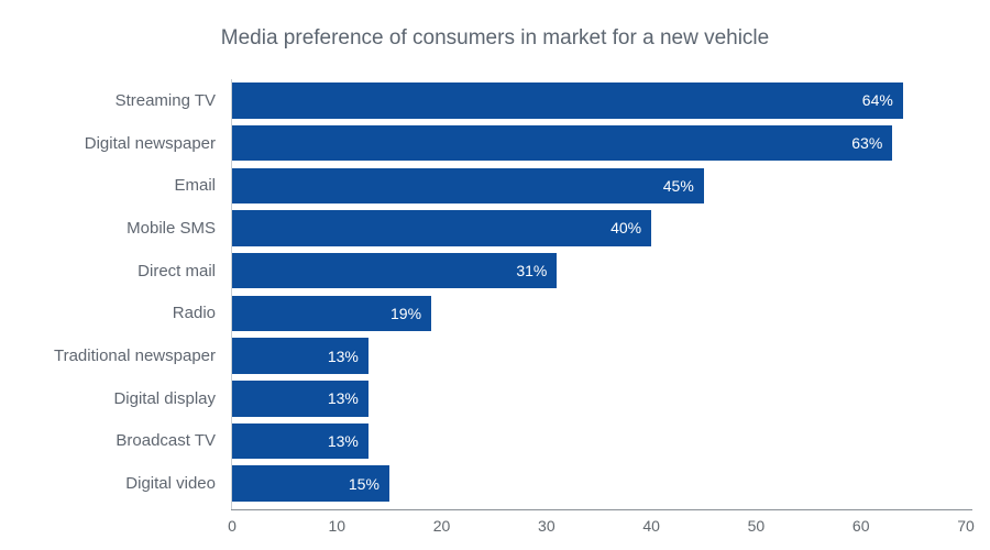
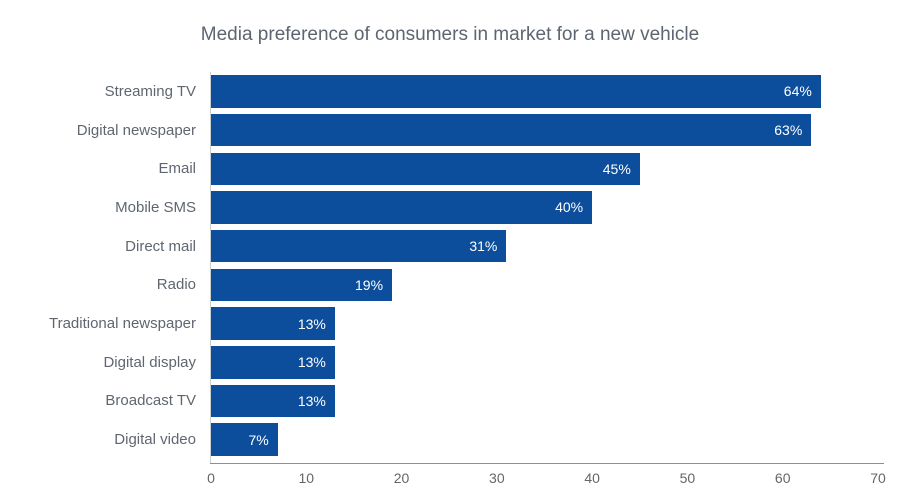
Digital video: 15% -> 7%
